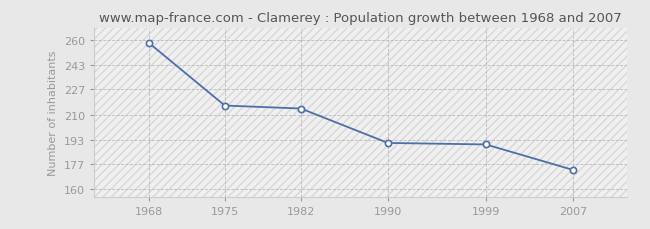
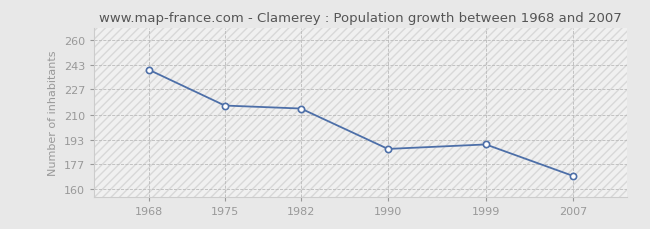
1968: 258 -> 240
1990: 191 -> 187
2007: 173 -> 169
